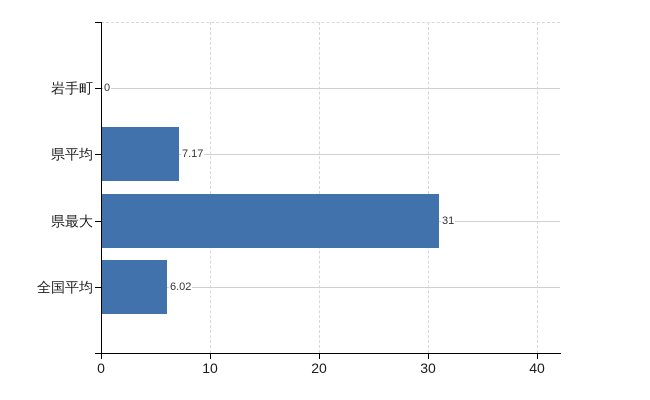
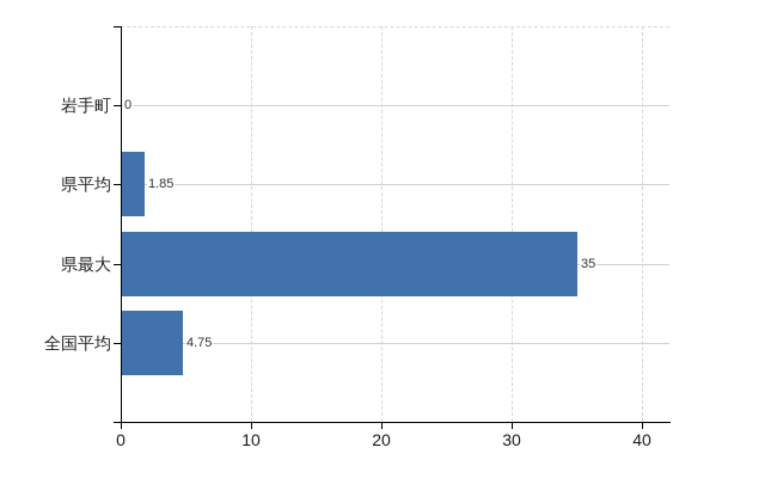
県平均: 7.17 -> 1.85
県最大: 31 -> 35
全国平均: 6.02 -> 4.75
